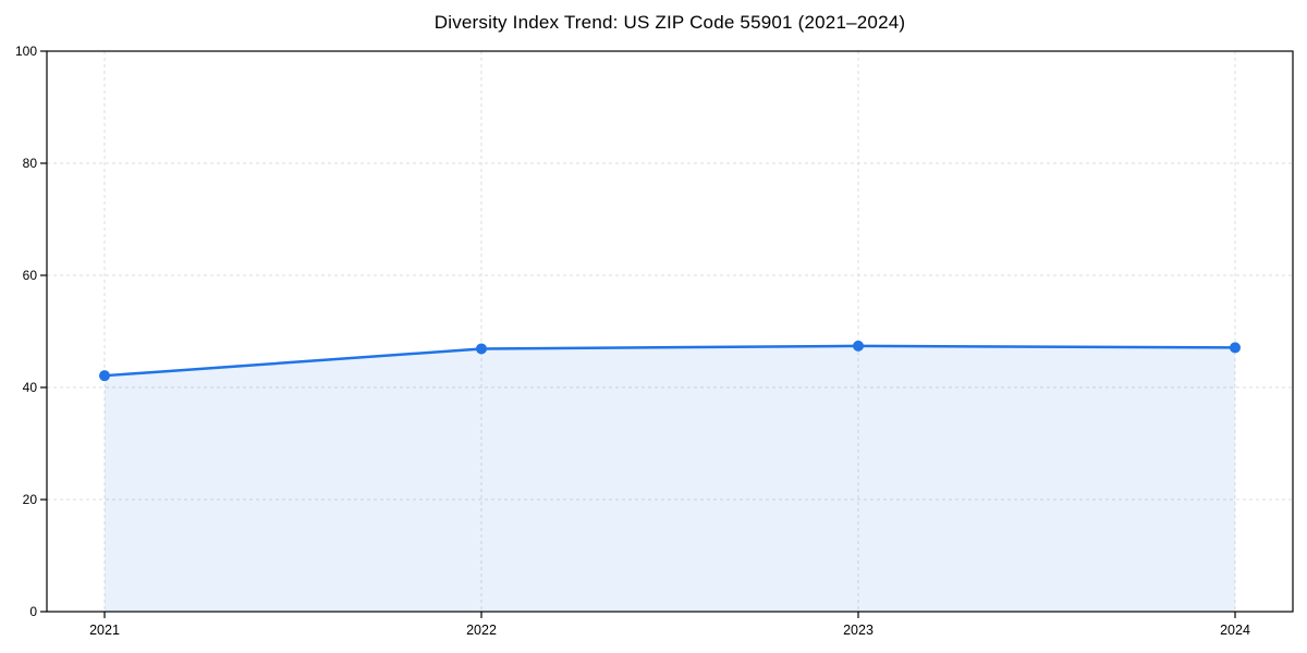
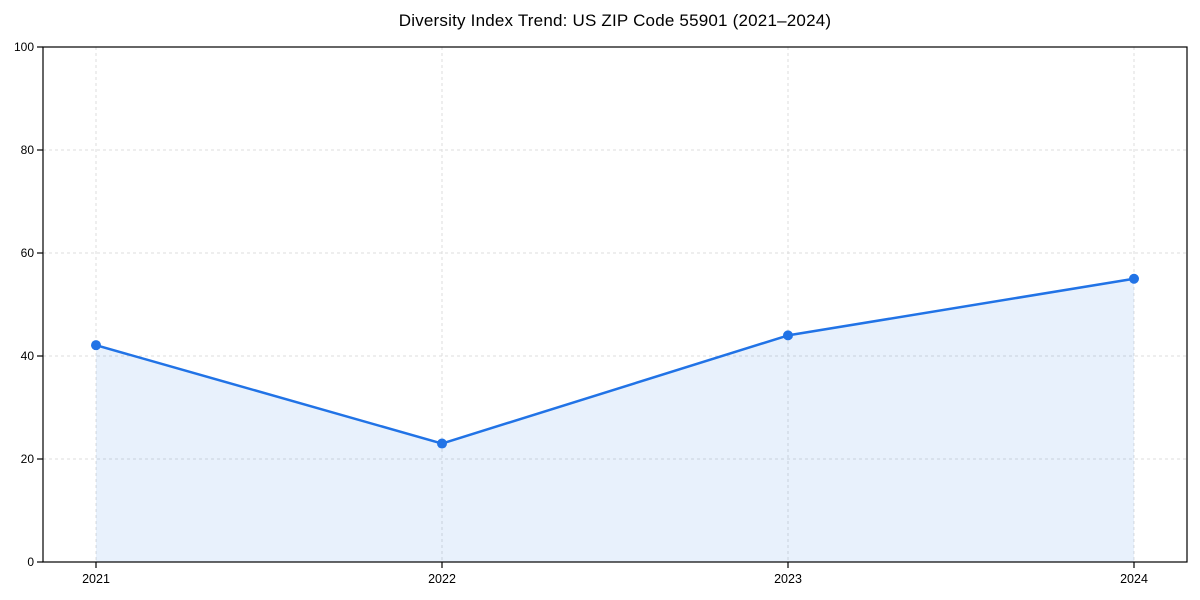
2022: 47 -> 23
2023: 47 -> 44
2024: 47 -> 55
